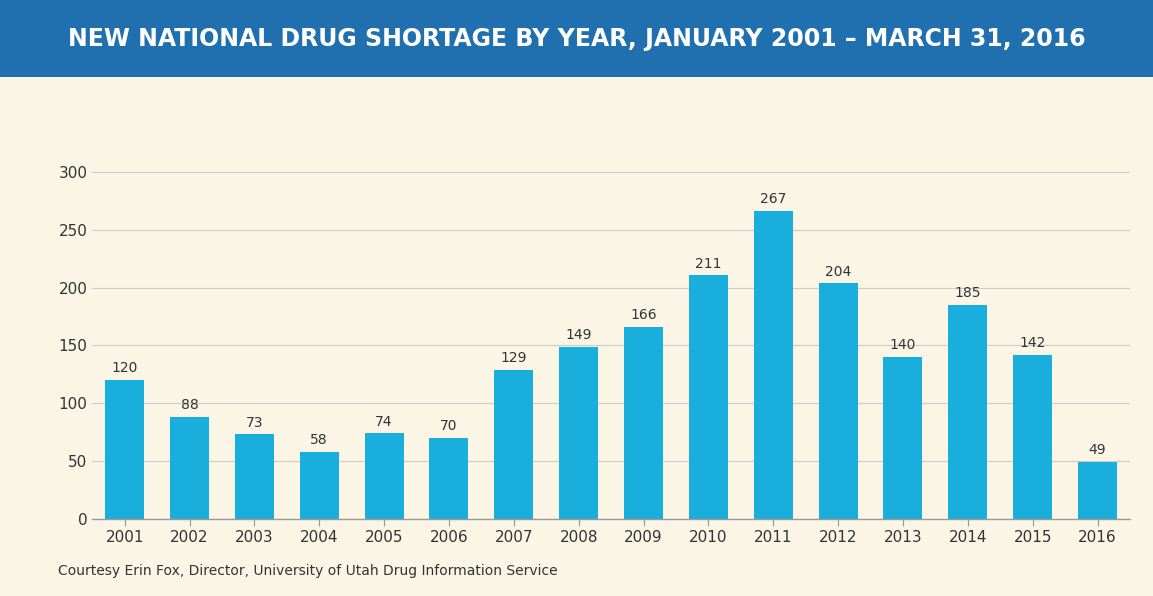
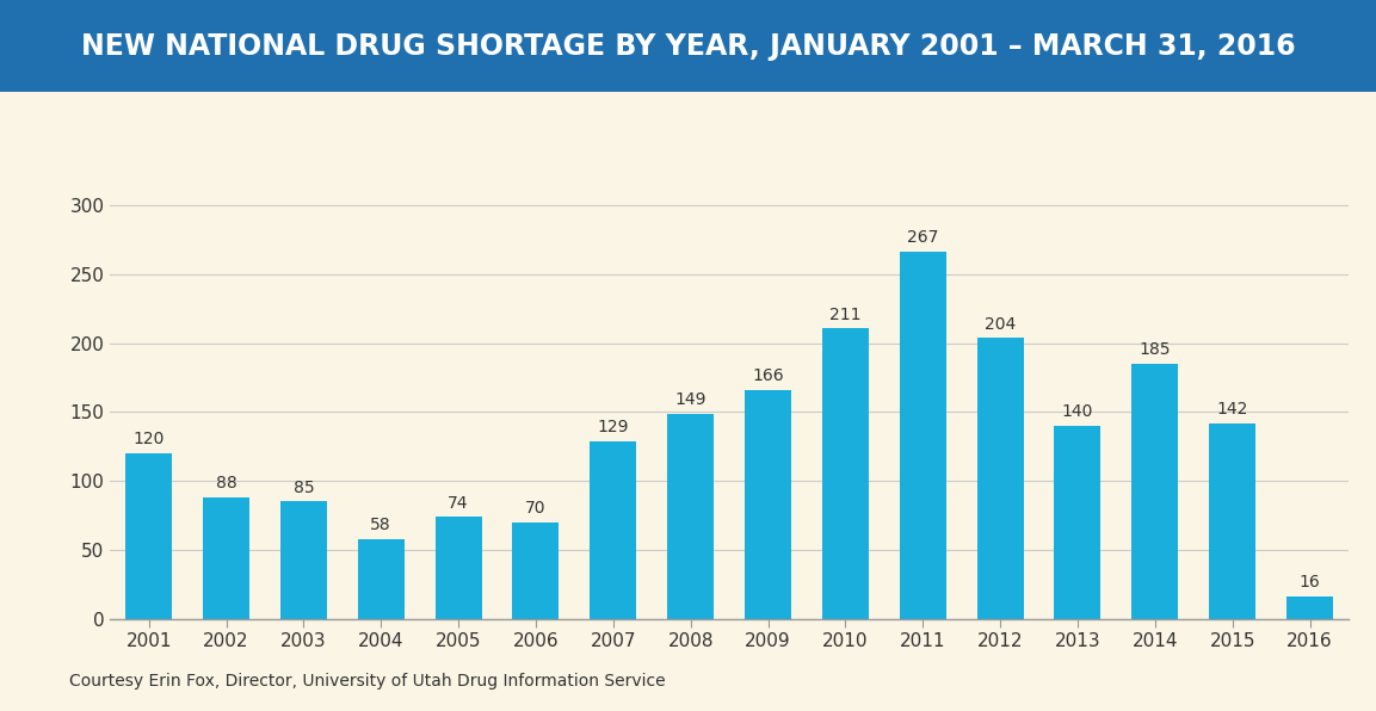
2003: 73 -> 85
2016: 49 -> 16
